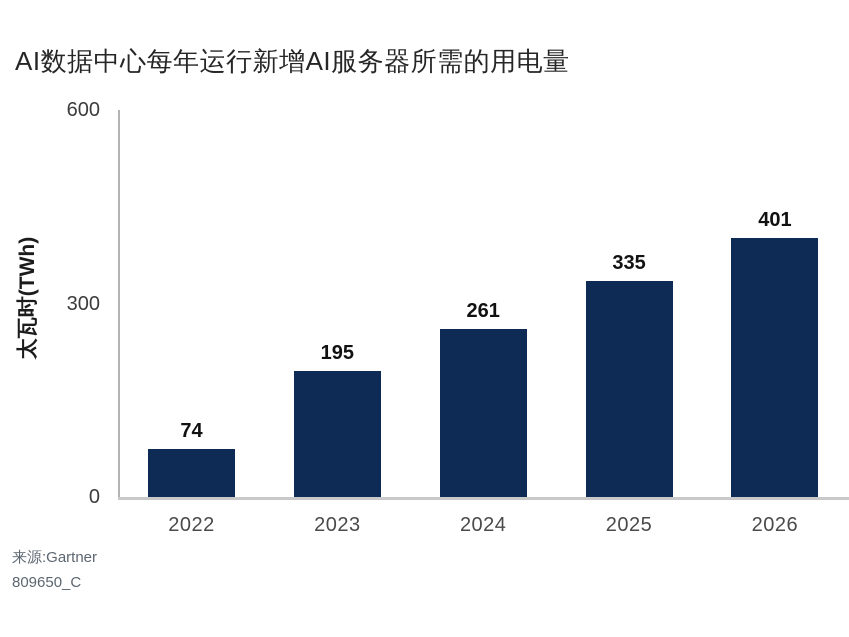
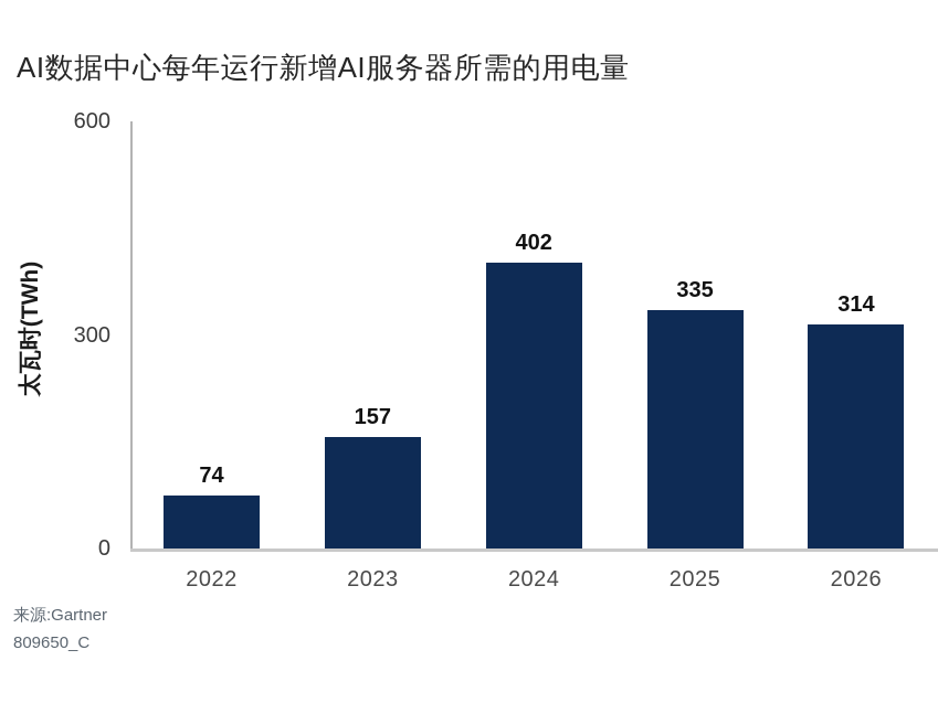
2023: 195 -> 157
2024: 261 -> 402
2026: 401 -> 314
